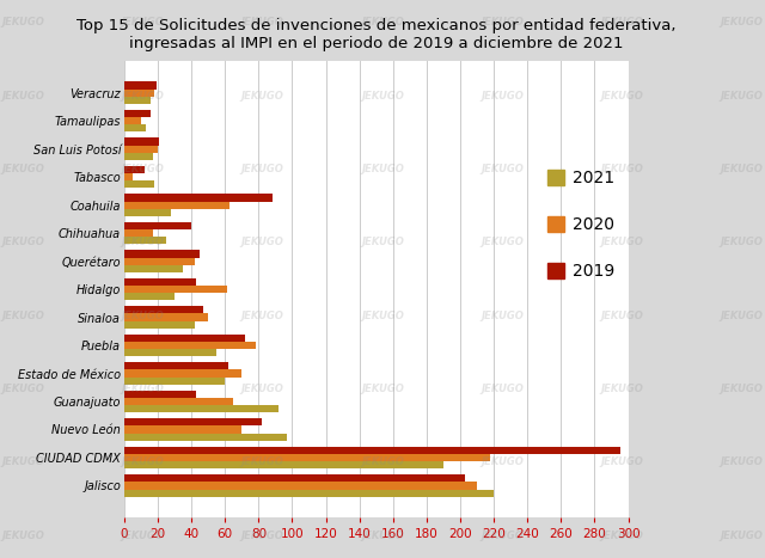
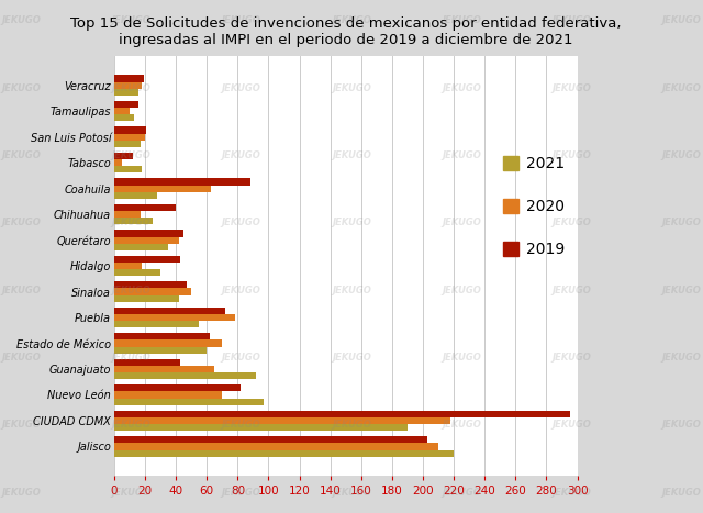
2020/Hidalgo: 61 -> 18
